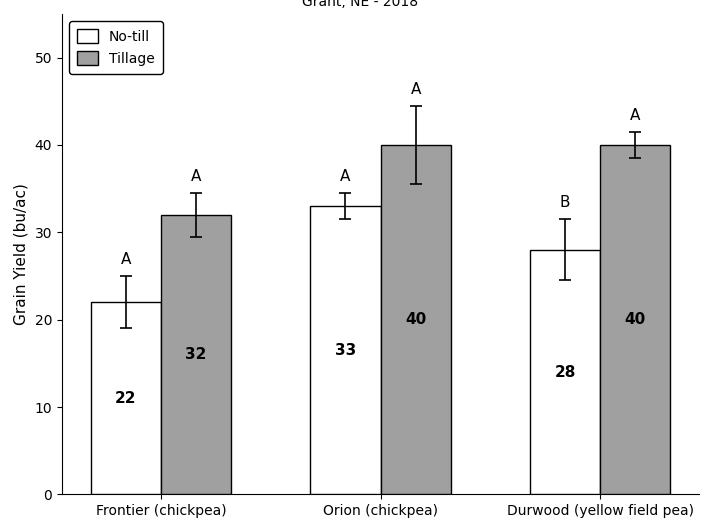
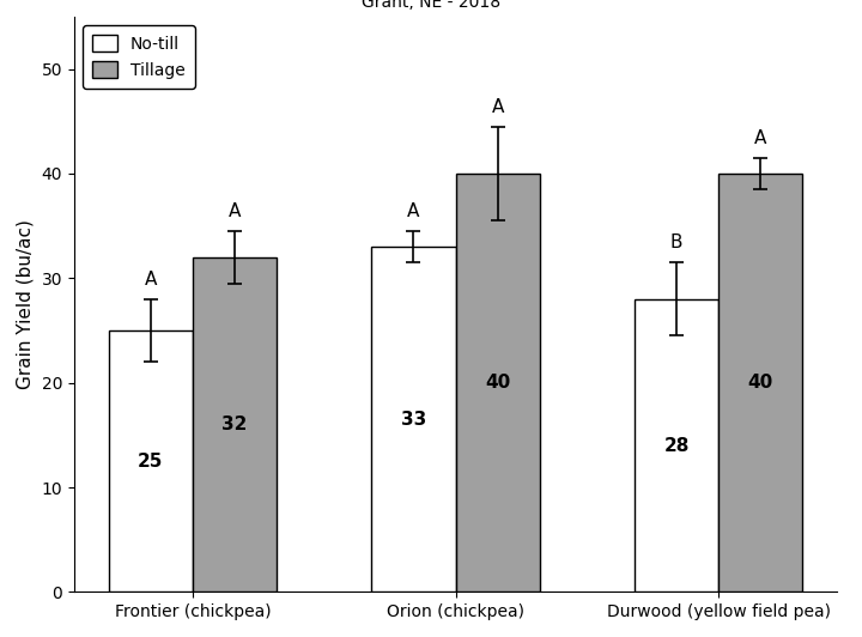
No-till/Frontier (chickpea): 22 -> 25
